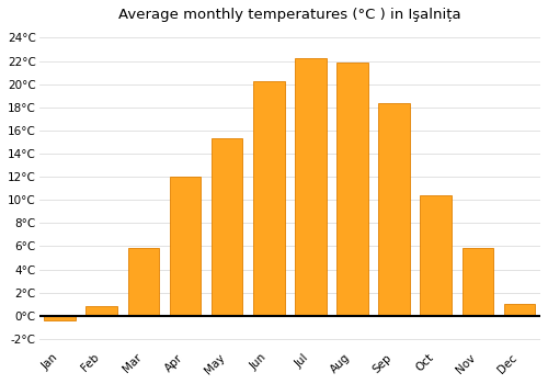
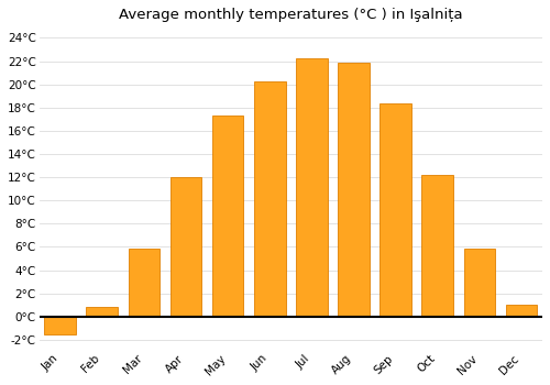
Jan: -0.4°C -> -1.5°C
May: 15.3°C -> 17.3°C
Oct: 10.4°C -> 12.2°C
